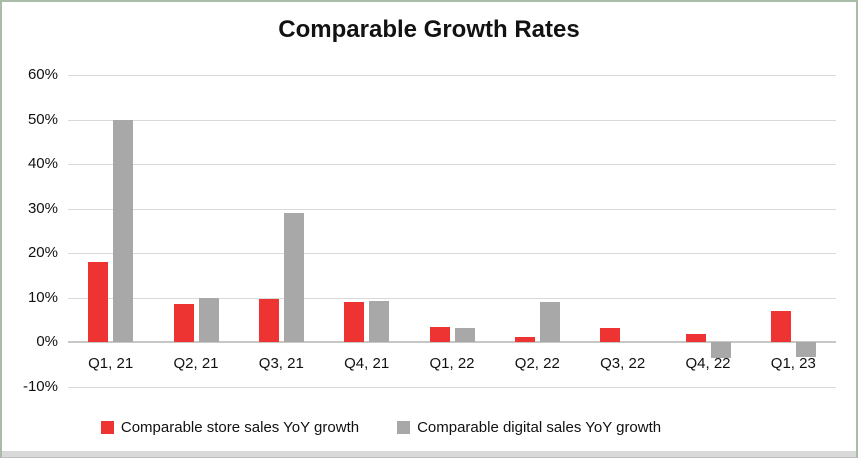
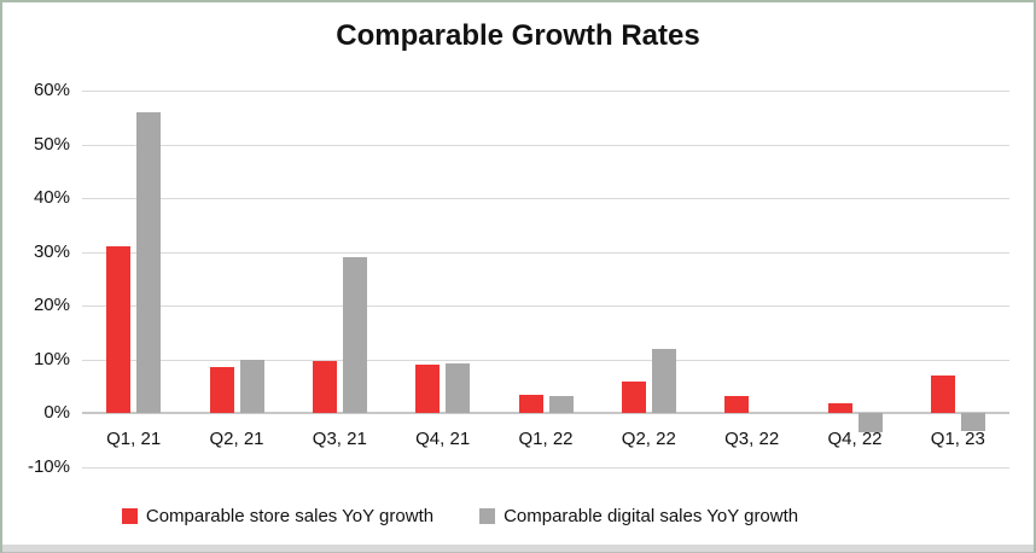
Comparable store sales YoY growth/Q1, 21: 18% -> 31%
Comparable digital sales YoY growth/Q1, 21: 50% -> 56%
Comparable store sales YoY growth/Q2, 22: 1% -> 6%
Comparable digital sales YoY growth/Q2, 22: 9% -> 12%
